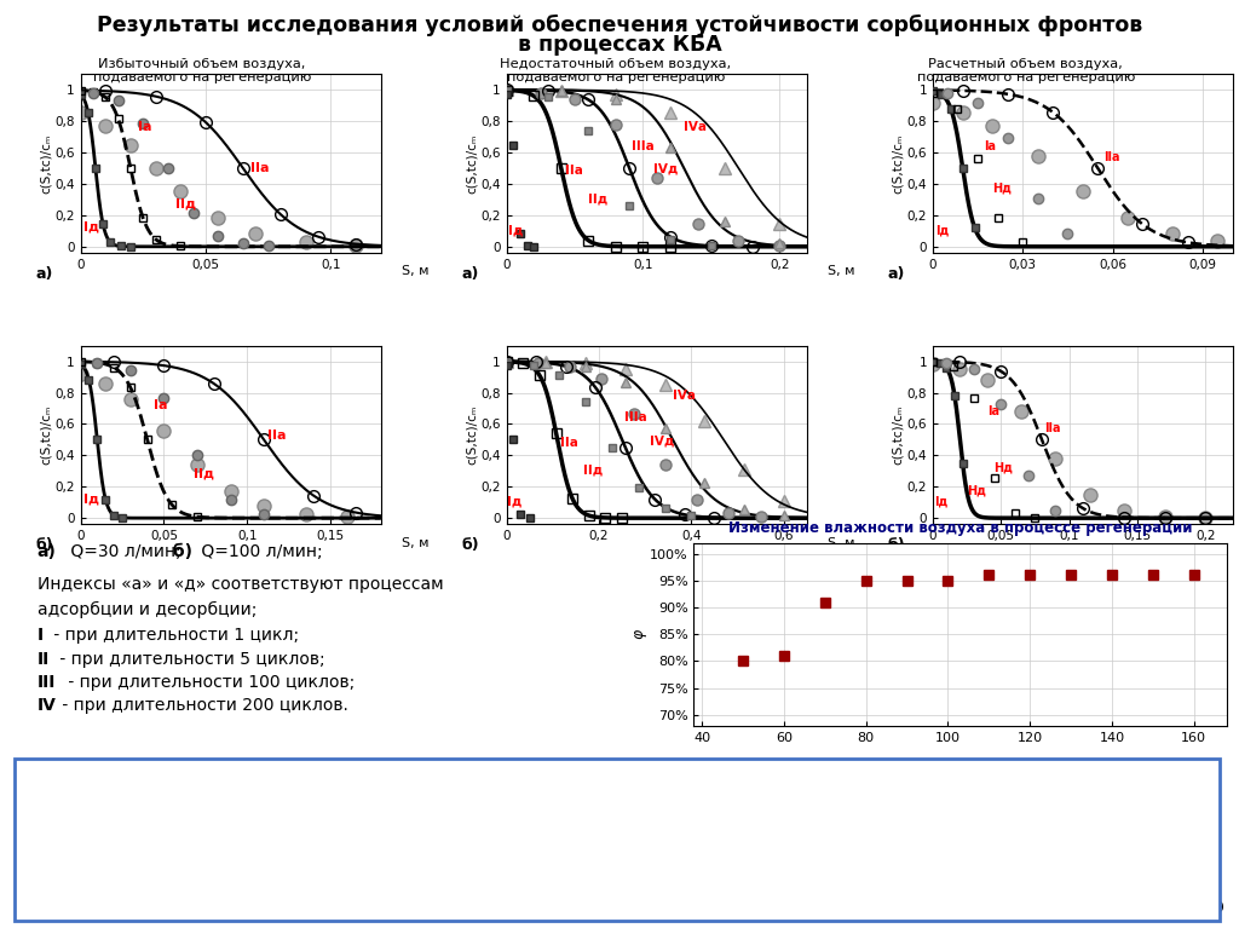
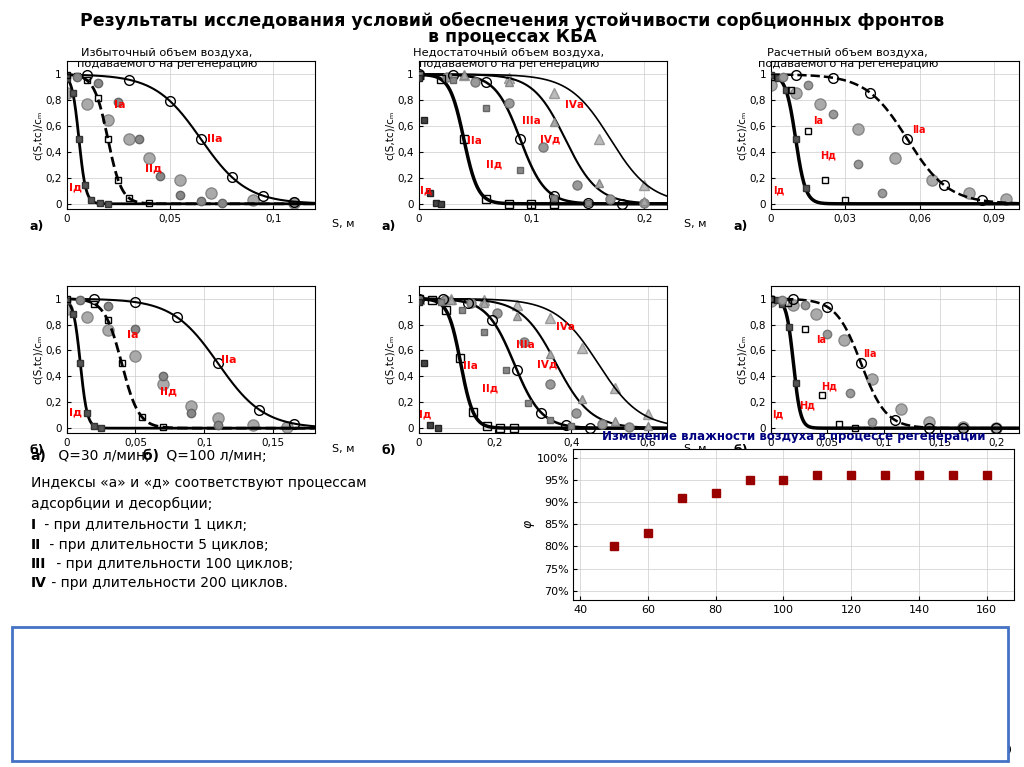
60: 81% -> 83%
80: 95% -> 92%
